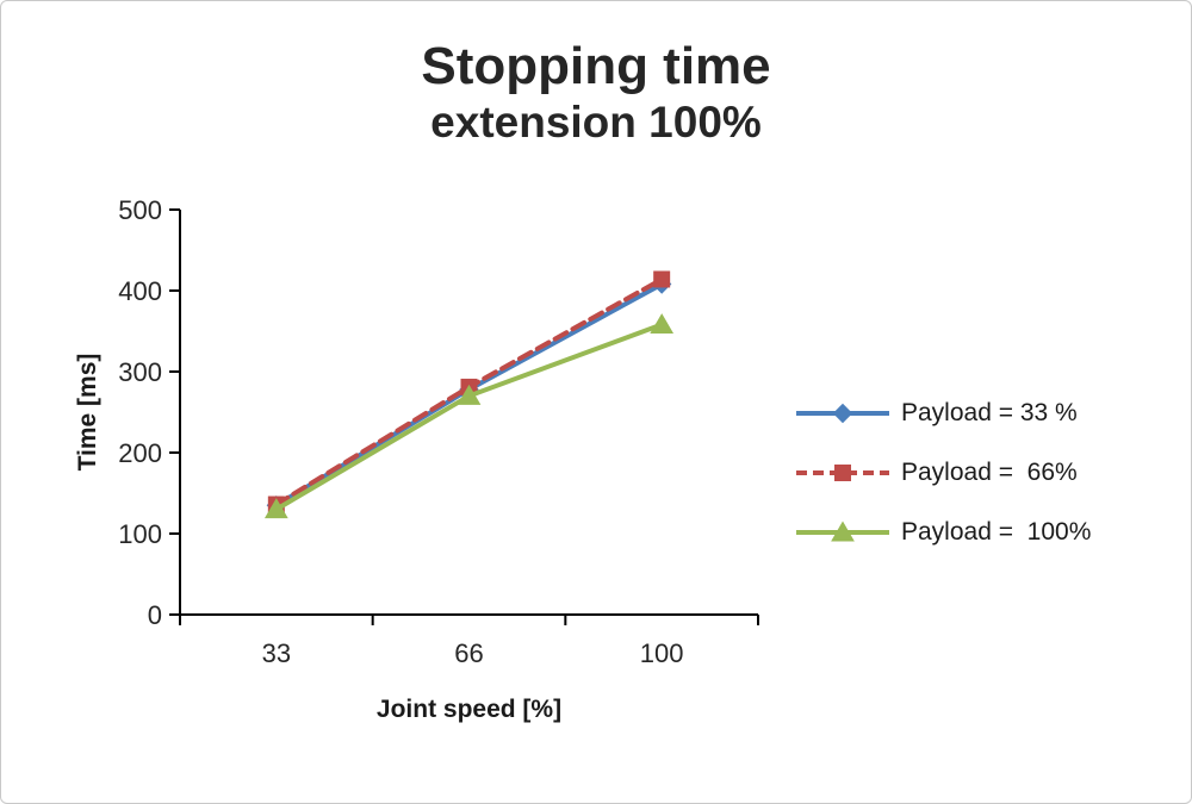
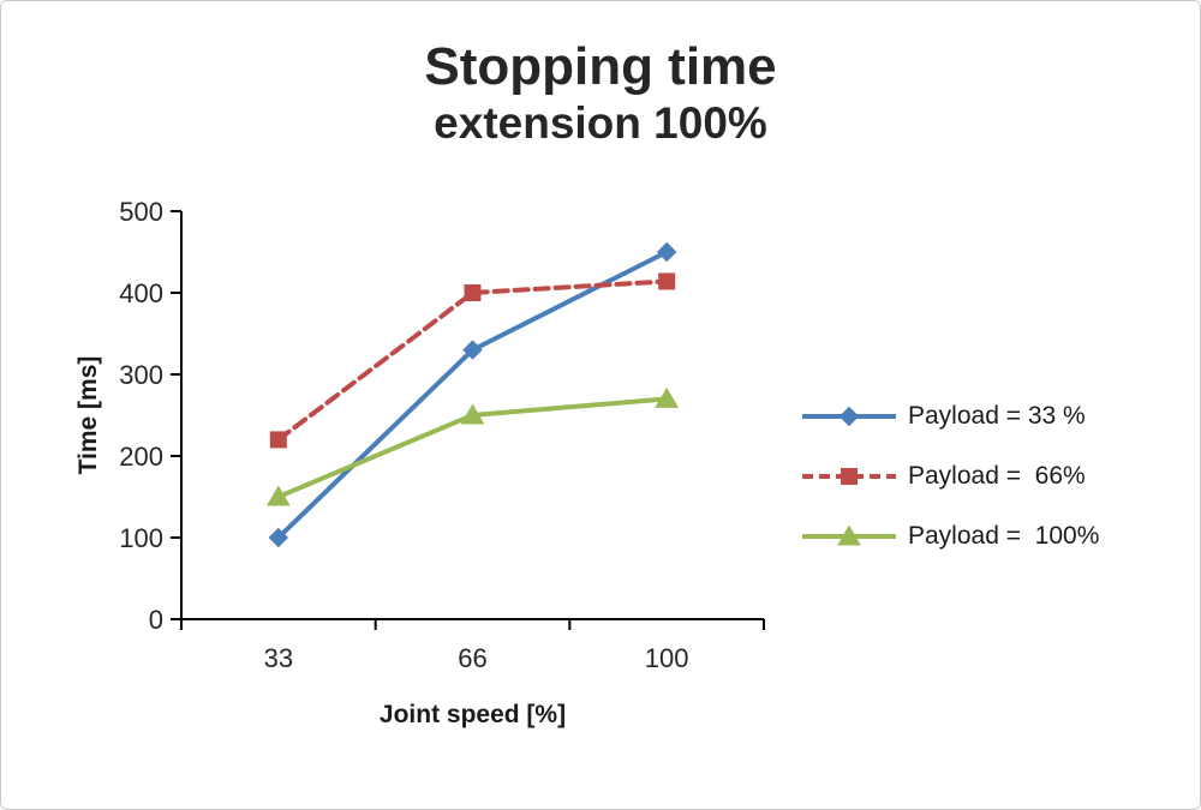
Payload = 33 %/33: 140 -> 100
Payload = 66%/33: 140 -> 220
Payload = 100%/33: 130 -> 150
Payload = 33 %/66: 280 -> 330
Payload = 66%/66: 280 -> 400
Payload = 100%/66: 270 -> 250
Payload = 33 %/100: 410 -> 450
Payload = 100%/100: 360 -> 270
